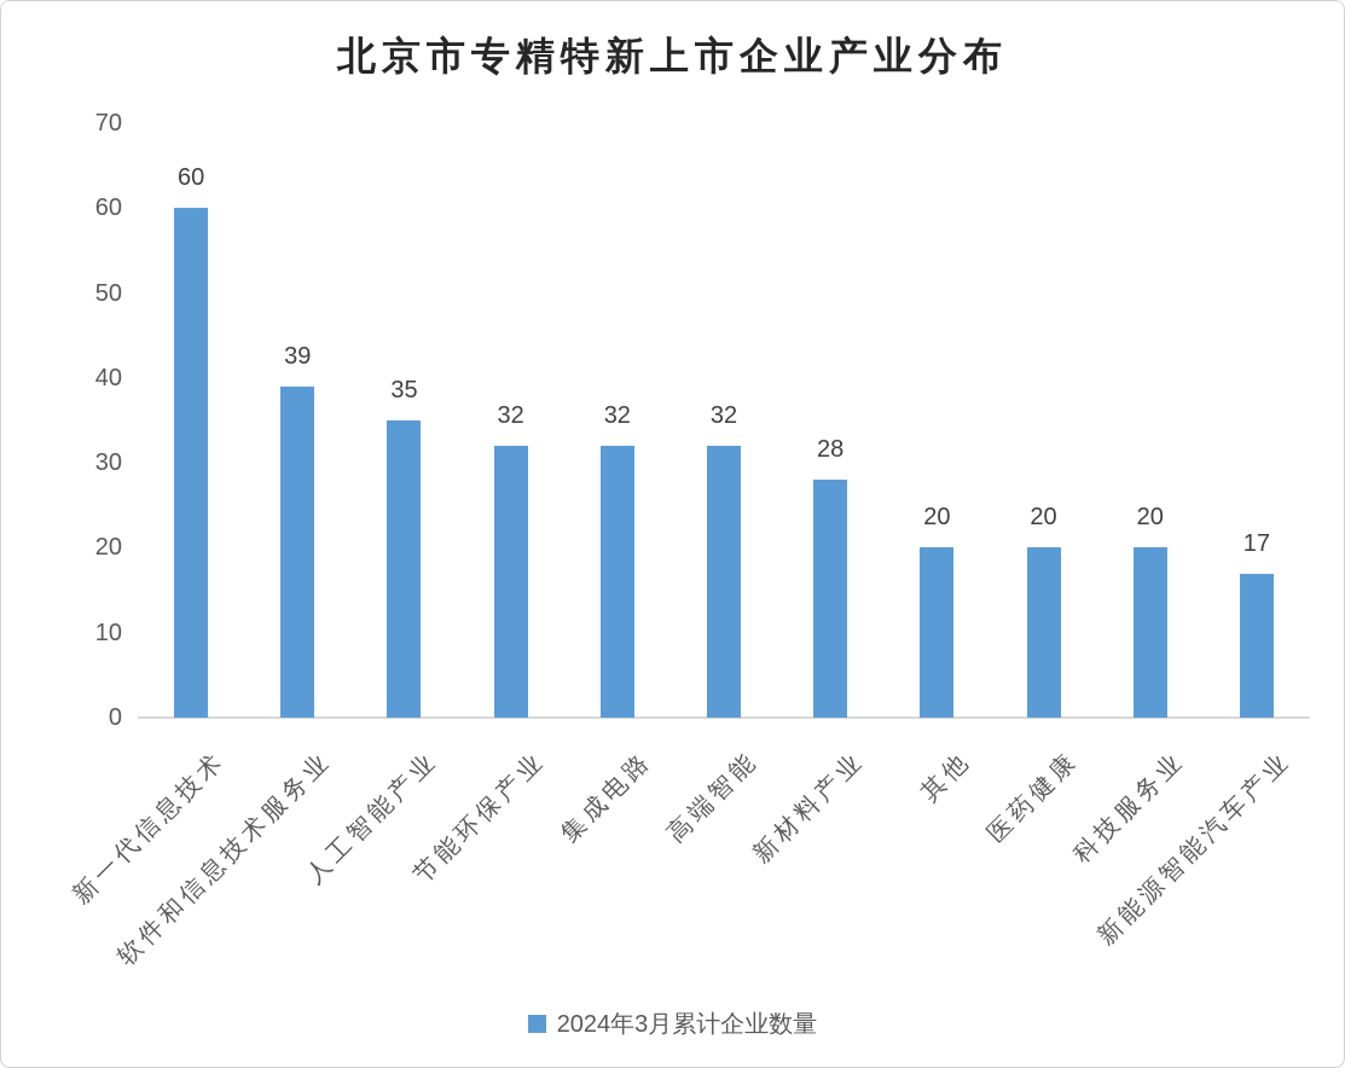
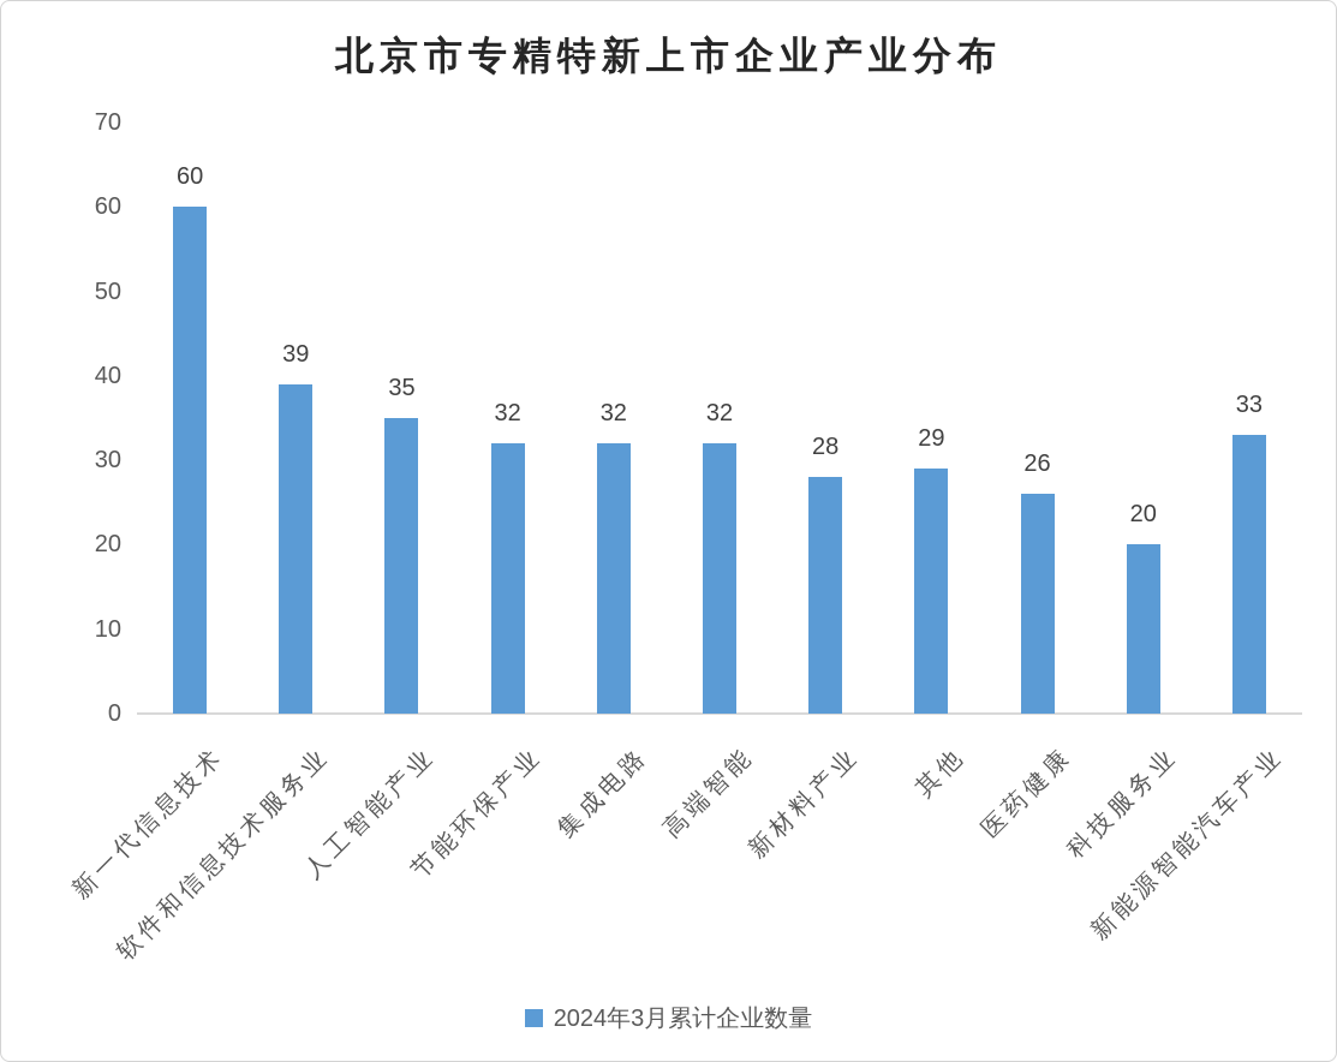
其他: 20 -> 29
医药健康: 20 -> 26
新能源智能汽车产业: 17 -> 33
